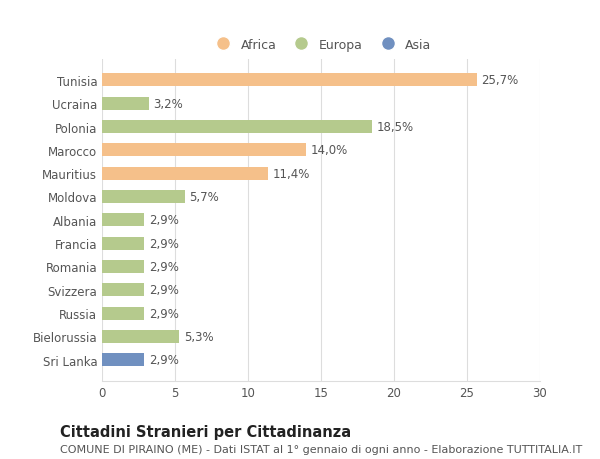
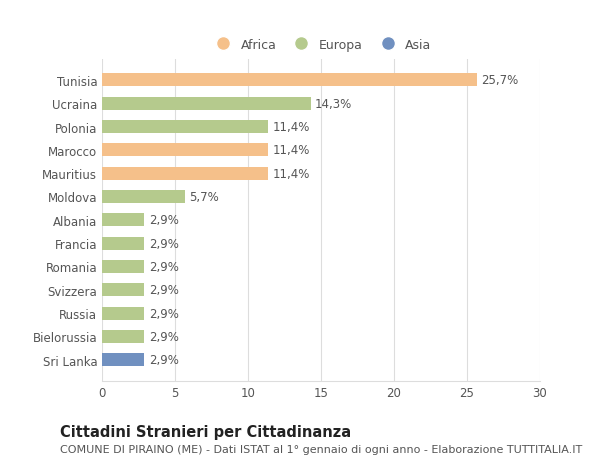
Ucraina: 3,2% -> 14,3%
Polonia: 18,5% -> 11,4%
Marocco: 14,0% -> 11,4%
Bielorussia: 5,3% -> 2,9%
